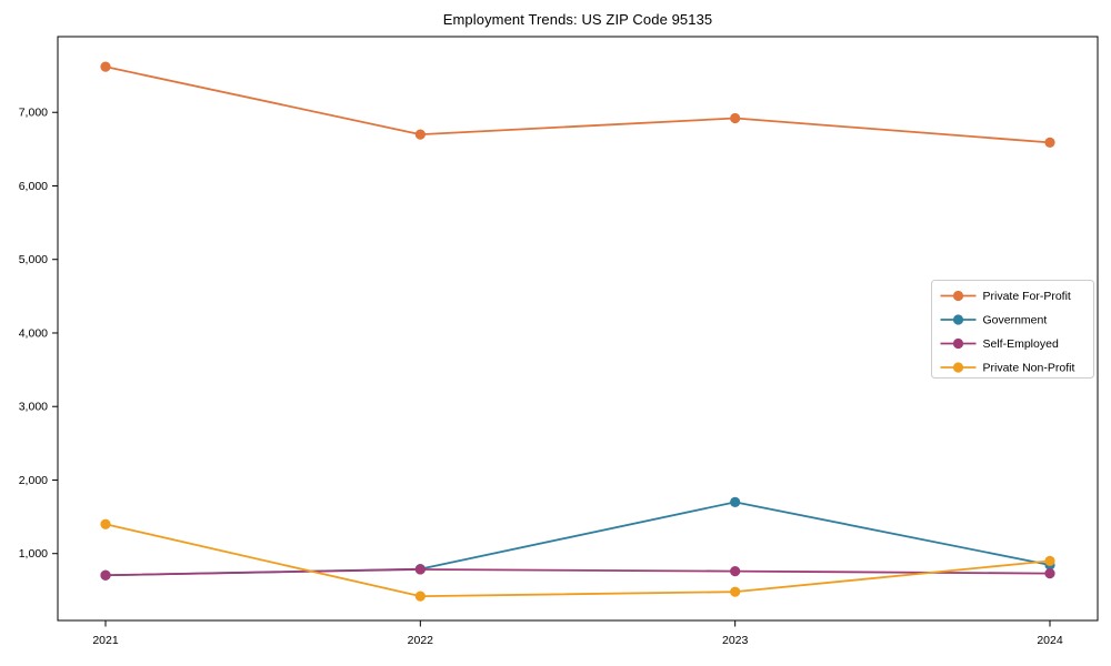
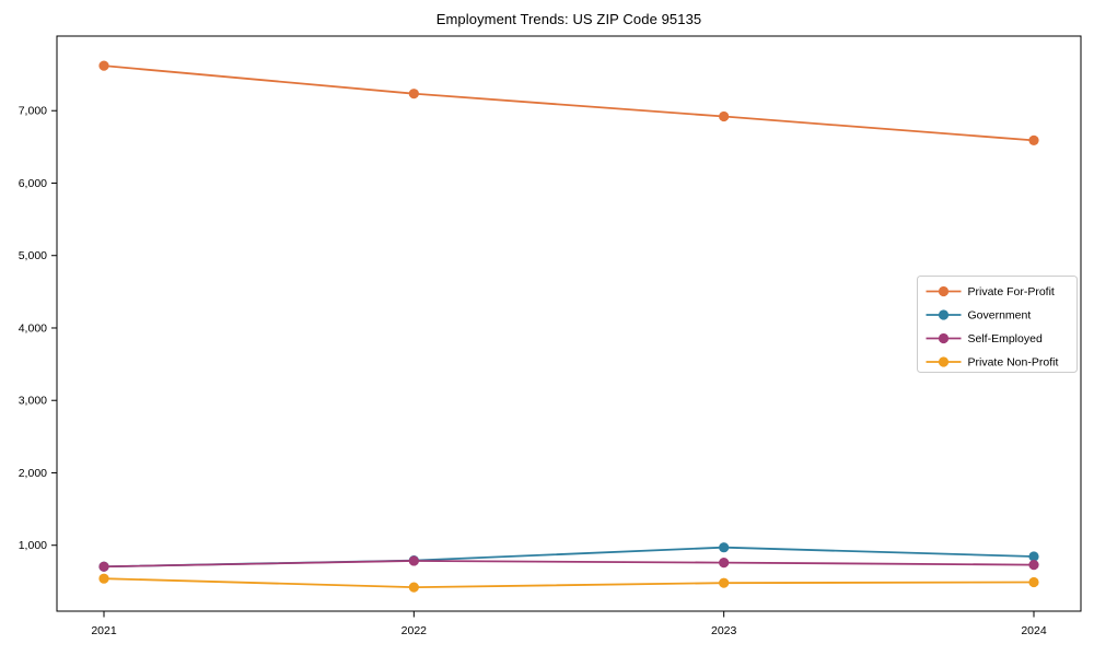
Private Non-Profit/2021: 1400 -> 500
Private For-Profit/2022: 6700 -> 7200
Government/2023: 1700 -> 1000
Private Non-Profit/2024: 900 -> 500
